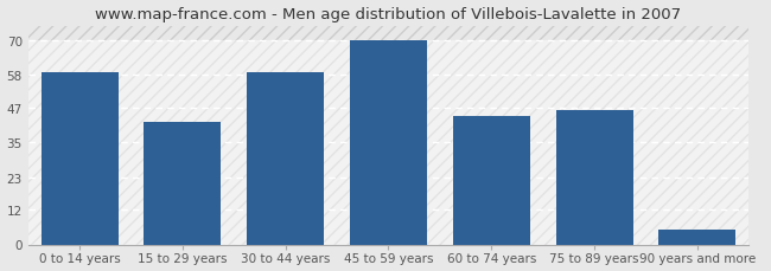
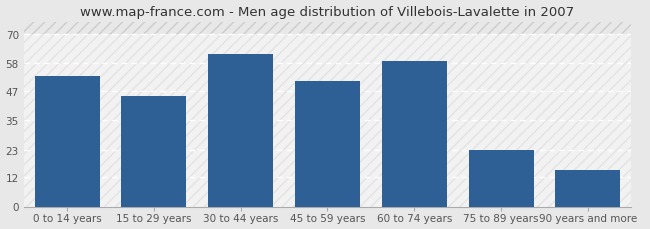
0 to 14 years: 59 -> 53
15 to 29 years: 42 -> 45
30 to 44 years: 59 -> 62
45 to 59 years: 70 -> 51
60 to 74 years: 44 -> 59
75 to 89 years: 46 -> 23
90 years and more: 5 -> 15
